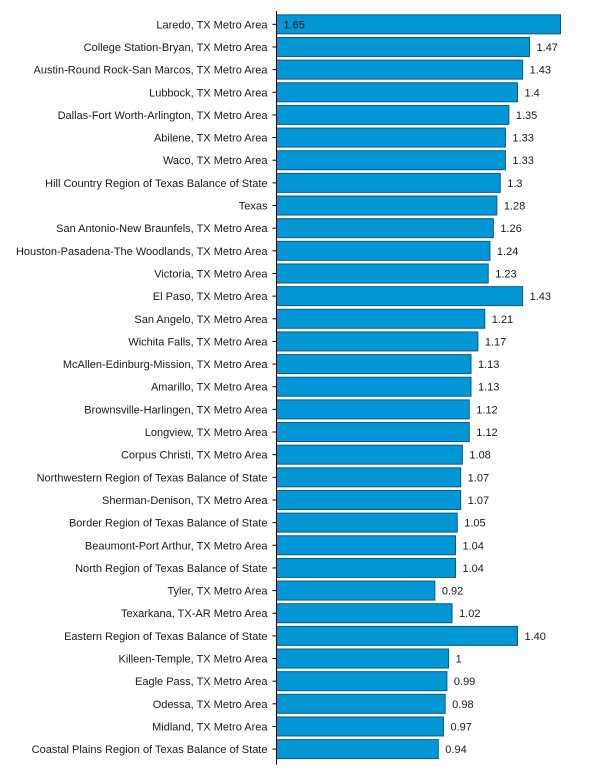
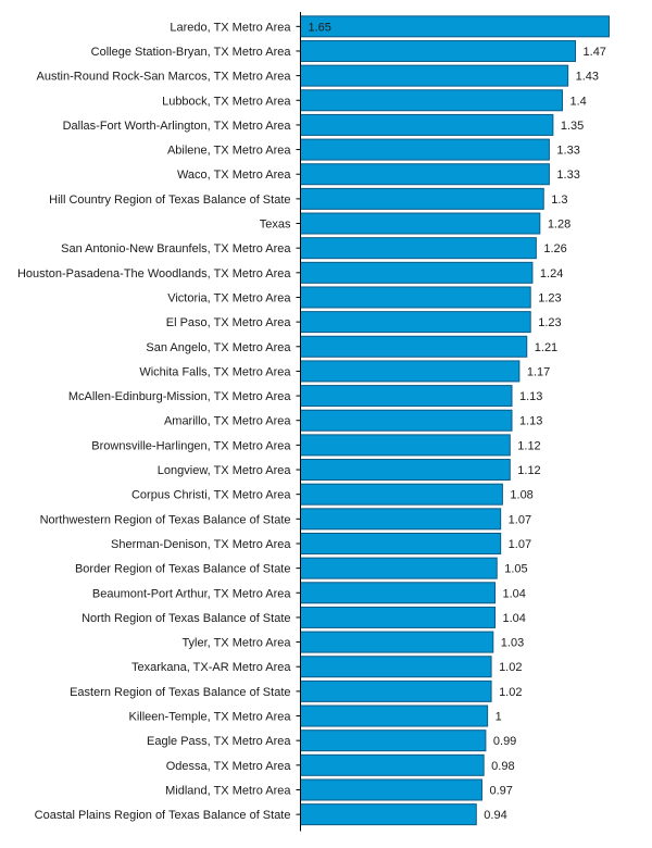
El Paso, TX Metro Area: 1.43 -> 1.23
Tyler, TX Metro Area: 0.92 -> 1.03
Eastern Region of Texas Balance of State: 1.40 -> 1.02
